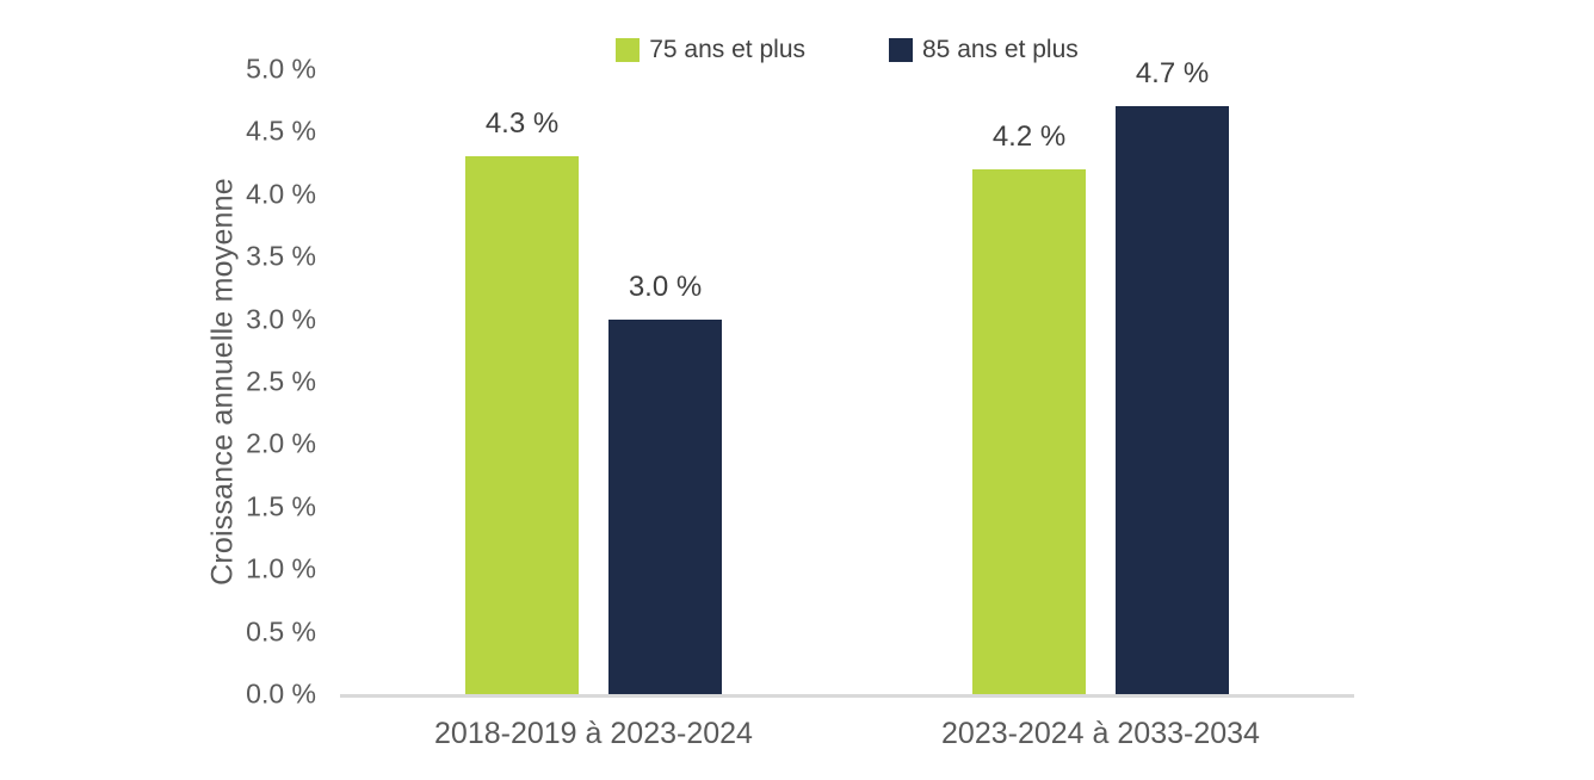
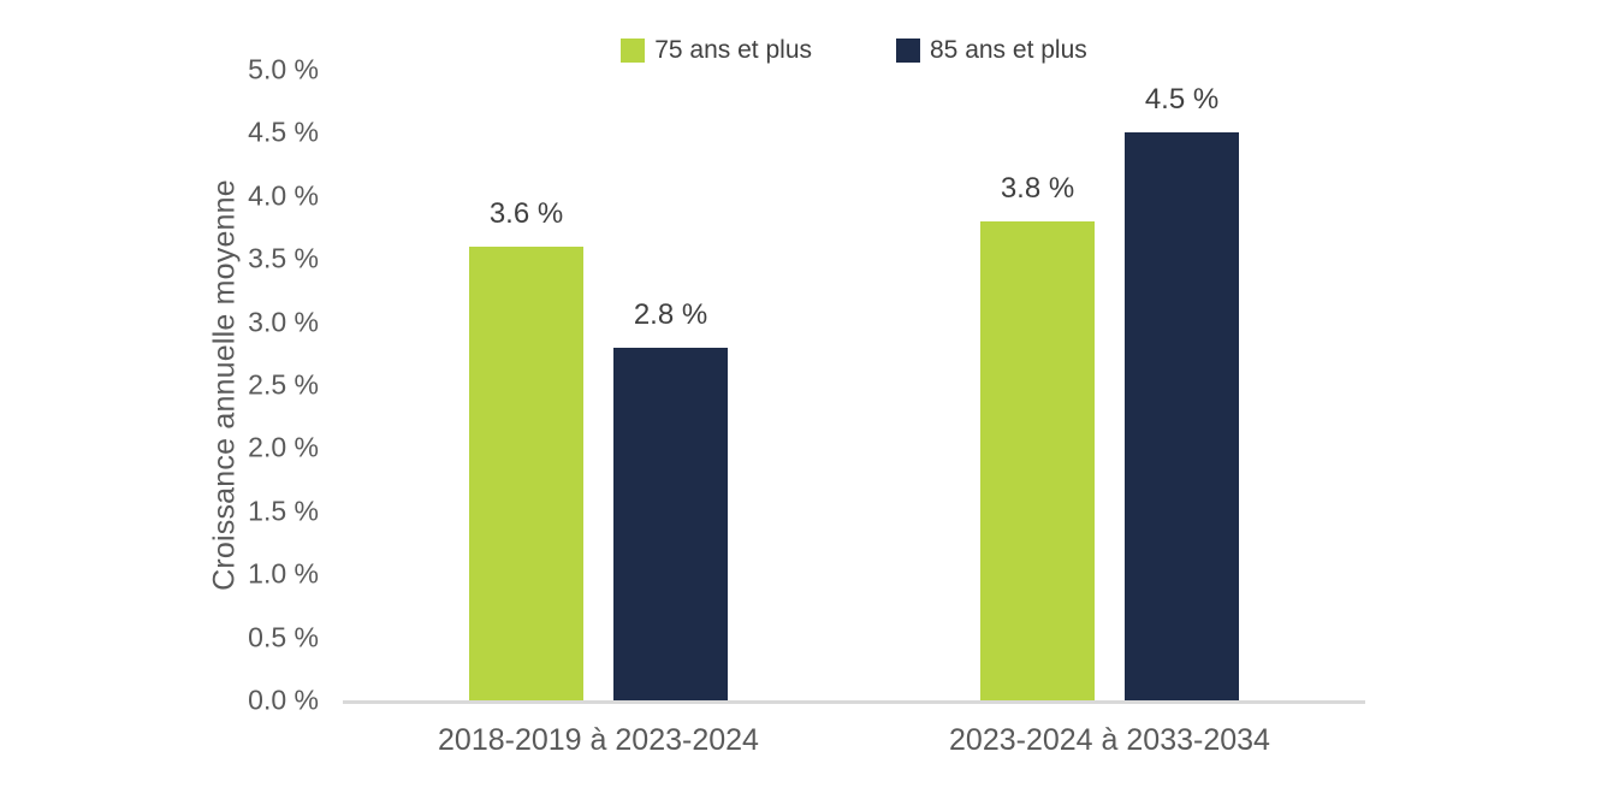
75 ans et plus/2018-2019 à 2023-2024: 4.3 -> 3.6
85 ans et plus/2018-2019 à 2023-2024: 3.0 -> 2.8
75 ans et plus/2023-2024 à 2033-2034: 4.2 -> 3.8
85 ans et plus/2023-2024 à 2033-2034: 4.7 -> 4.5
